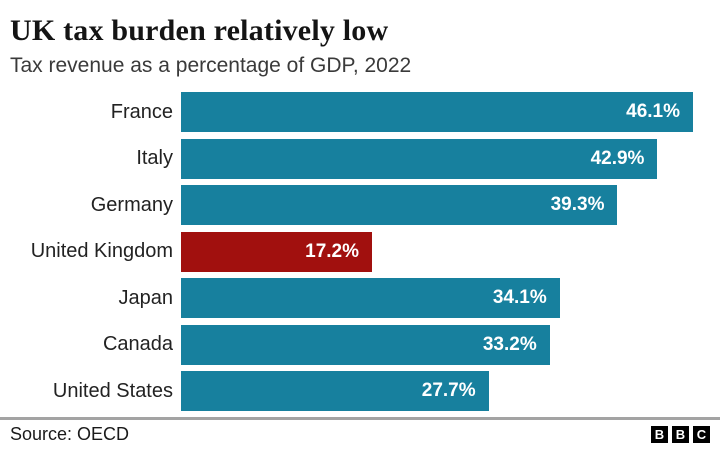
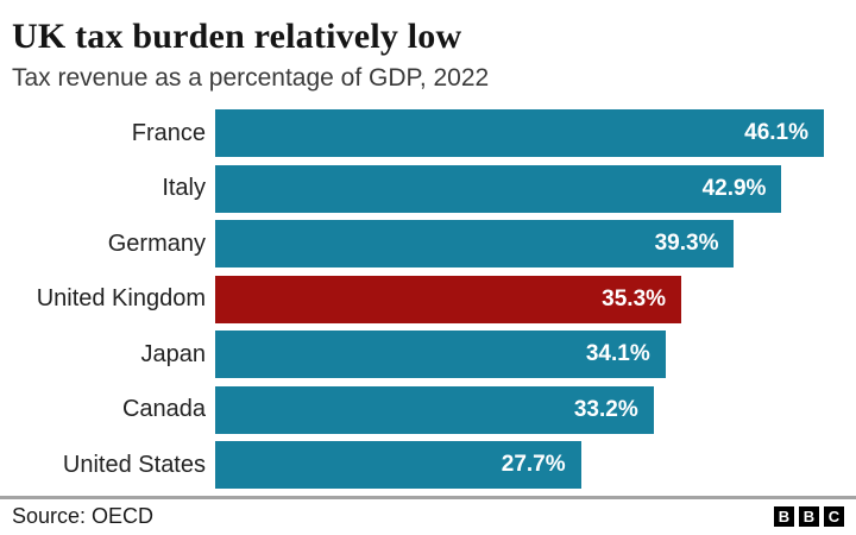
United Kingdom: 17.2% -> 35.3%
